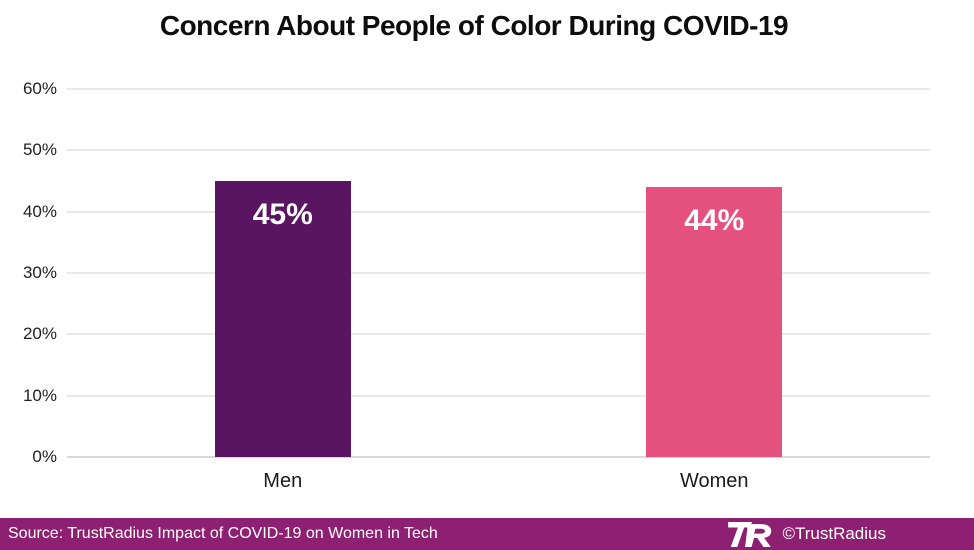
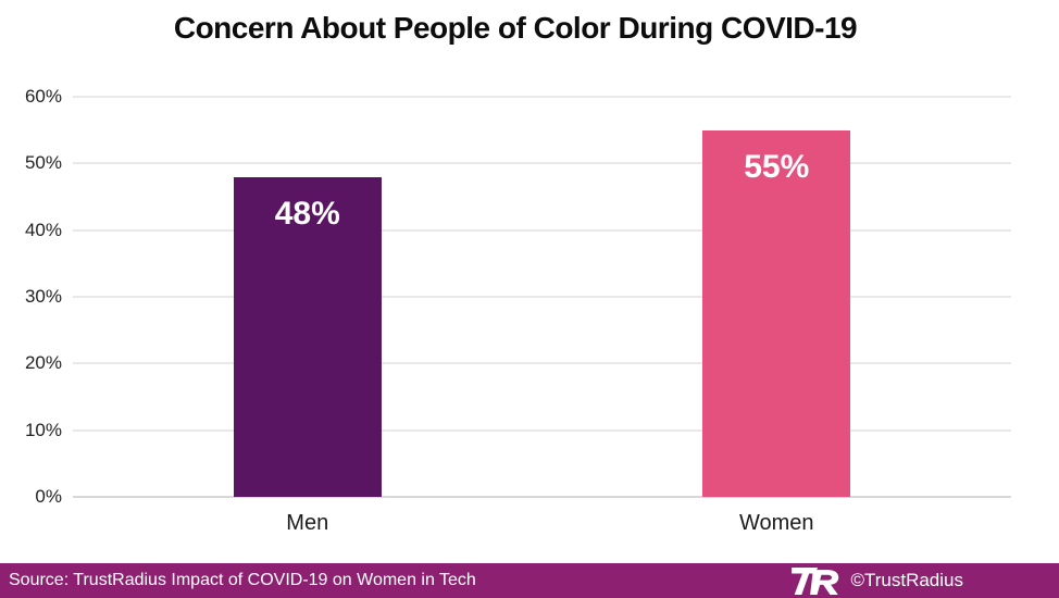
Men: 45% -> 48%
Women: 44% -> 55%
